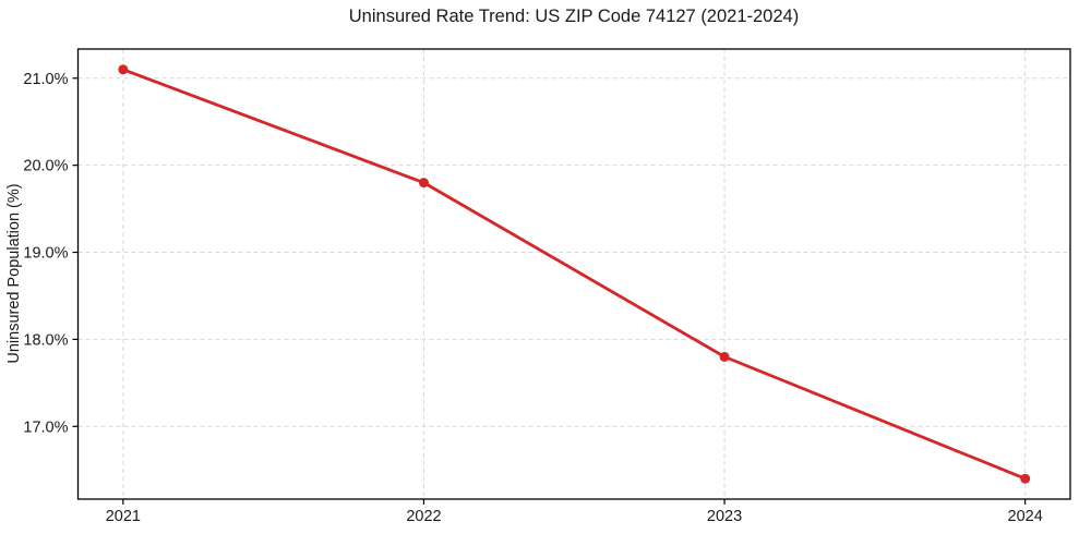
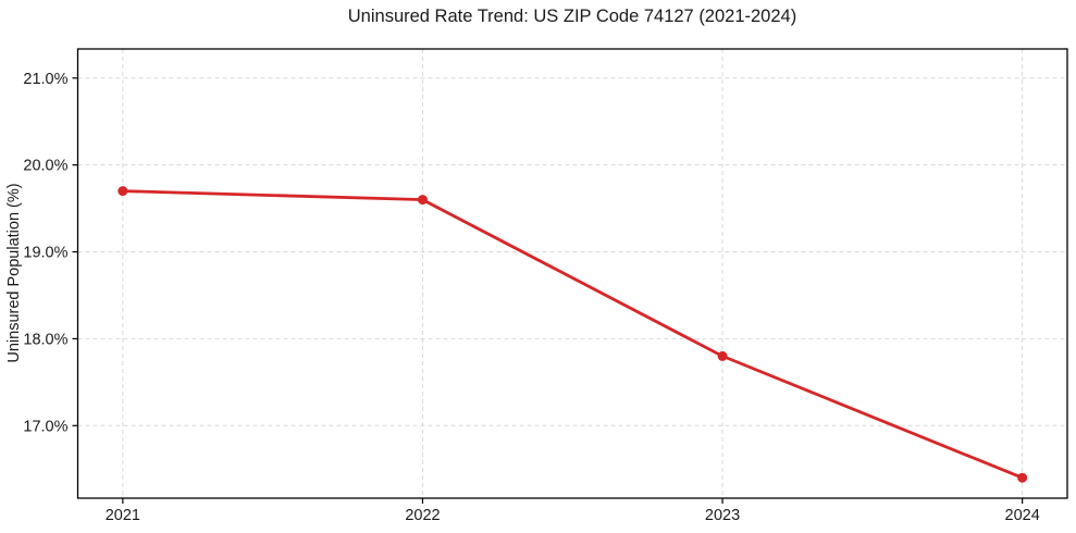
2021: 21.1% -> 19.7%
2022: 19.8% -> 19.6%
